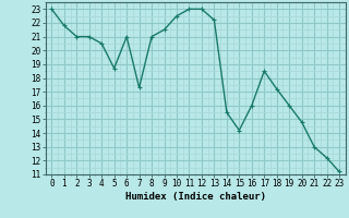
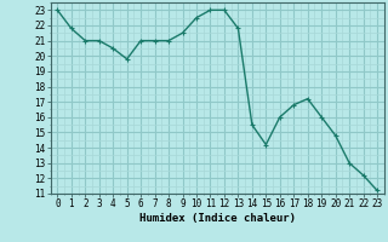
5: 18.7 -> 19.8
7: 17.3 -> 21.0
13: 22.2 -> 21.8
17: 18.5 -> 16.8
